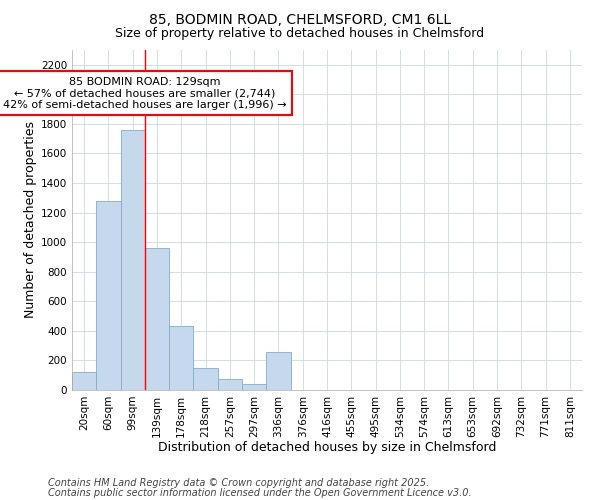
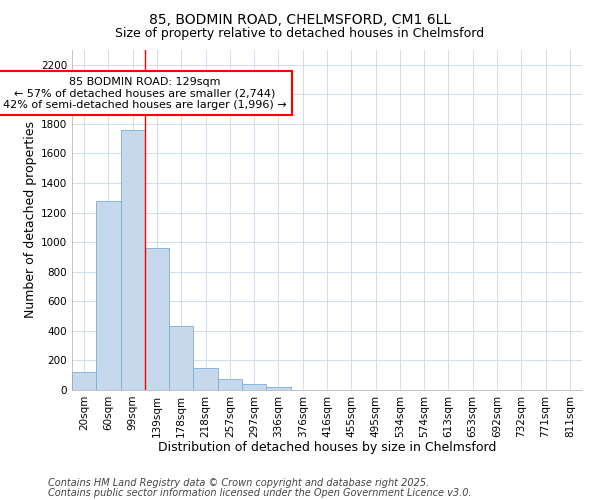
336sqm: 260 -> 20
